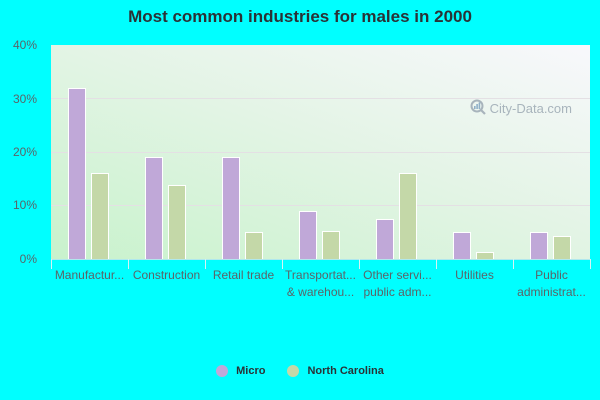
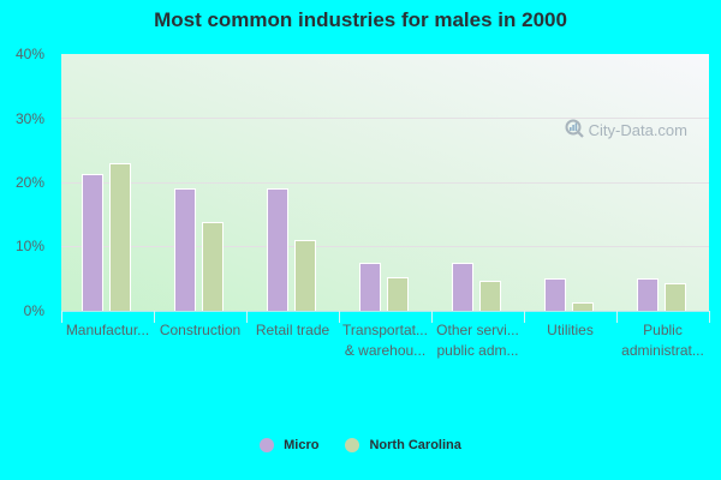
Micro/Manufactur...: 32% -> 21%
North Carolina/Manufactur...: 16% -> 23%
North Carolina/Retail trade: 5% -> 11%
Micro/Transportat... & warehou...: 9% -> 7%
North Carolina/Other servi... public adm...: 16% -> 5%
